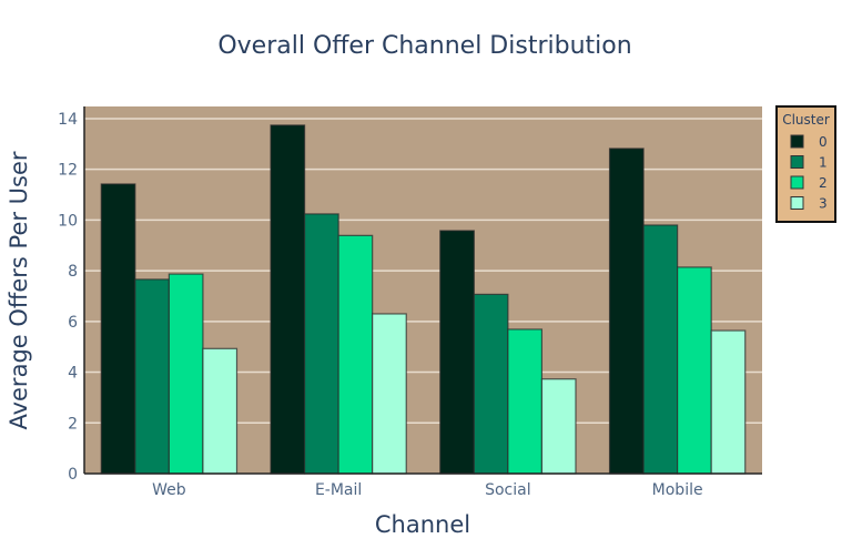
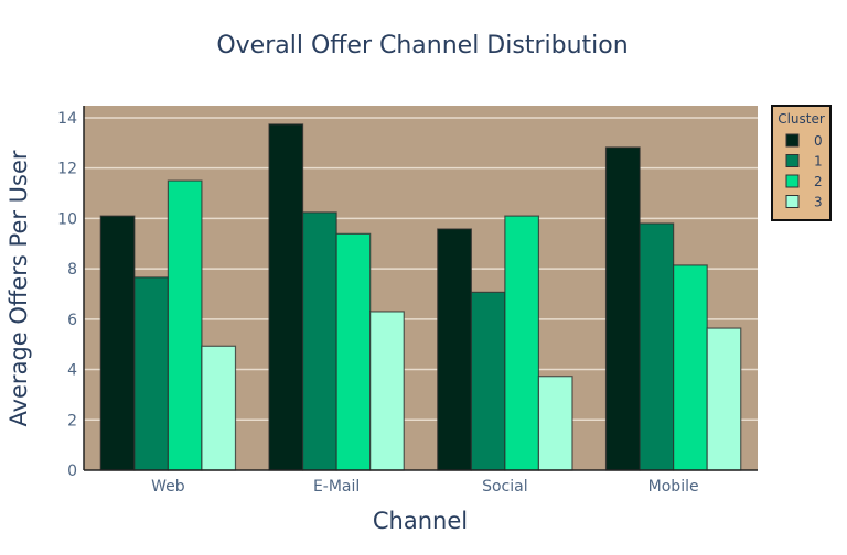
0/Web: 11.4 -> 10.1
2/Web: 7.9 -> 11.5
2/Social: 5.7 -> 10.1
